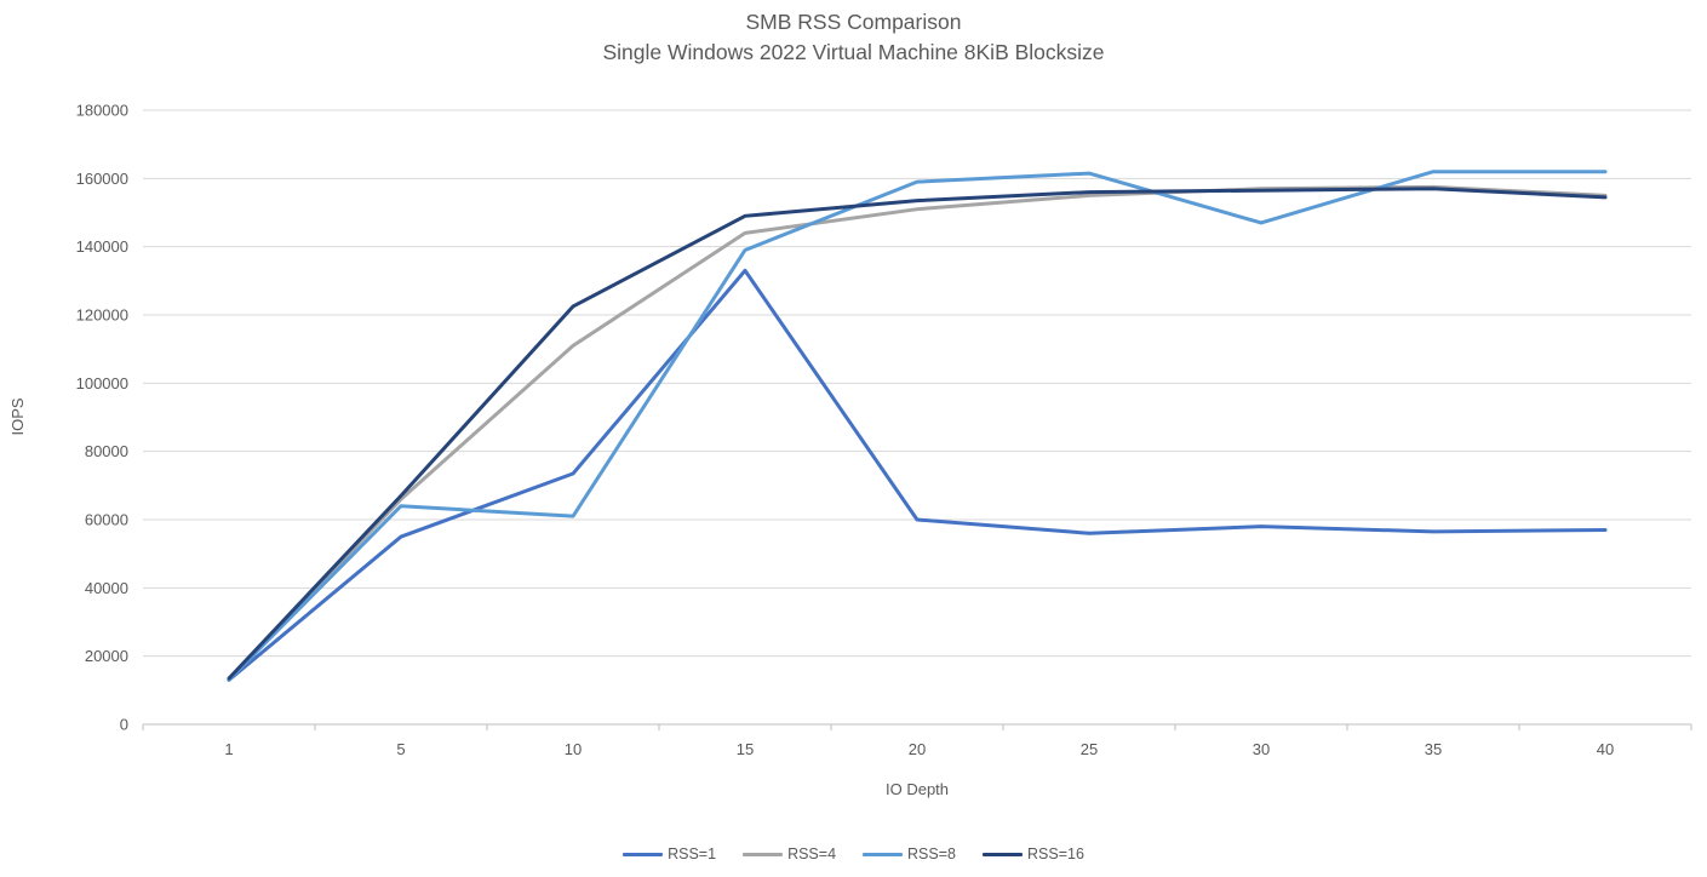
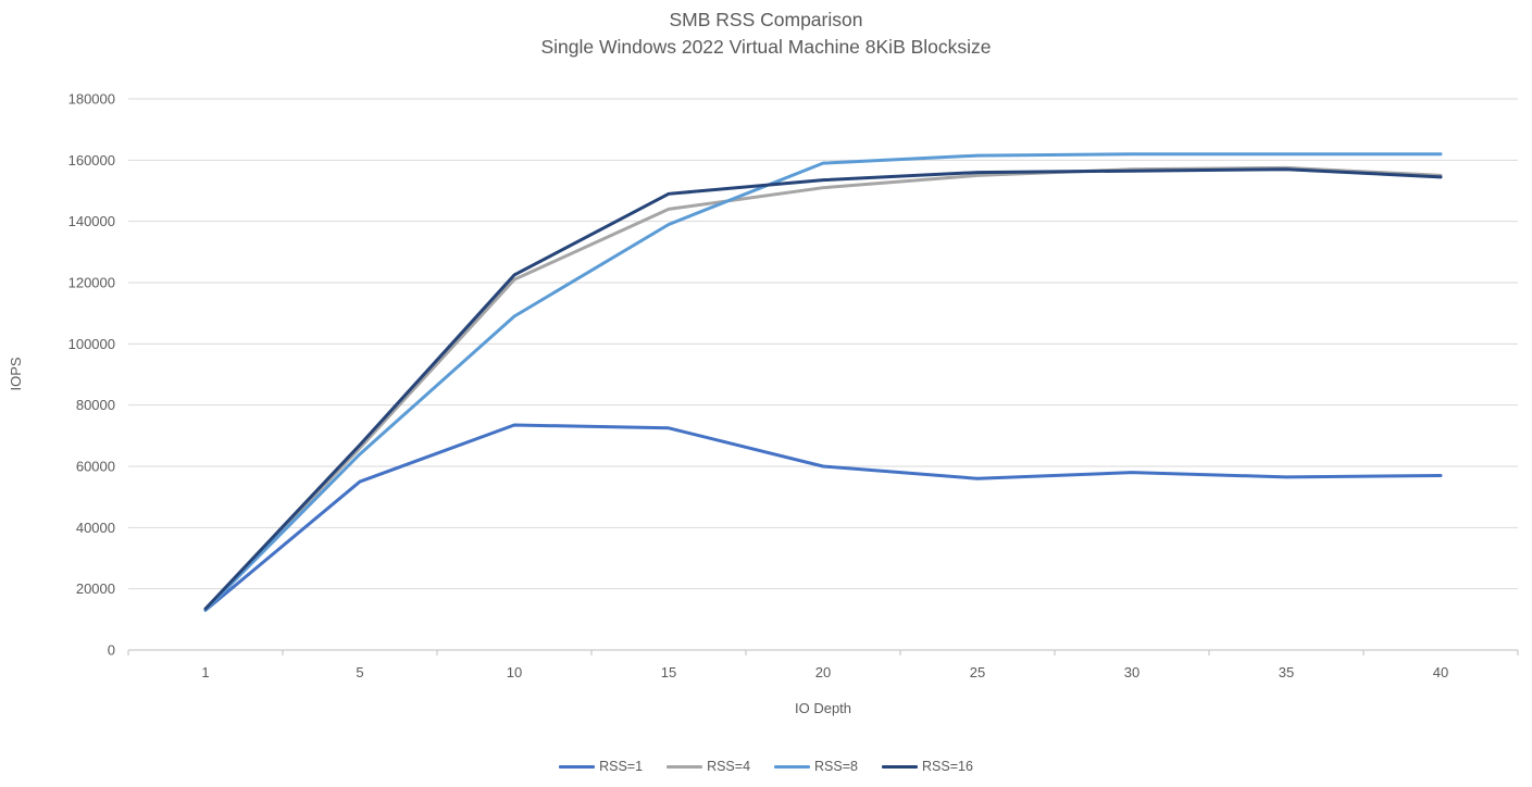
RSS=4/10: 111000 -> 121000
RSS=8/10: 61000 -> 109000
RSS=1/15: 133000 -> 72000
RSS=8/30: 147000 -> 162000
